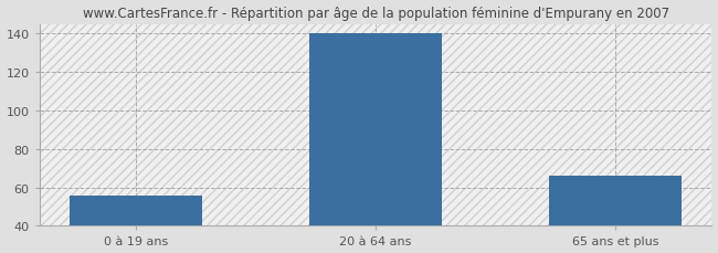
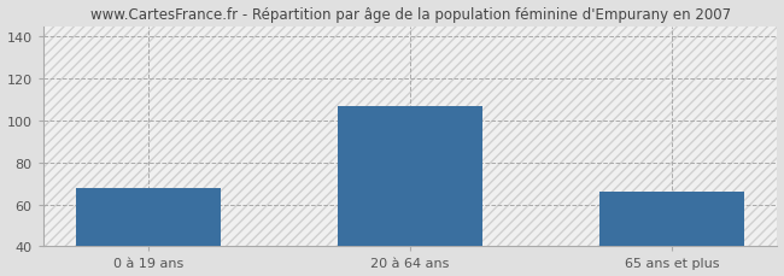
0 à 19 ans: 56 -> 68
20 à 64 ans: 140 -> 107
